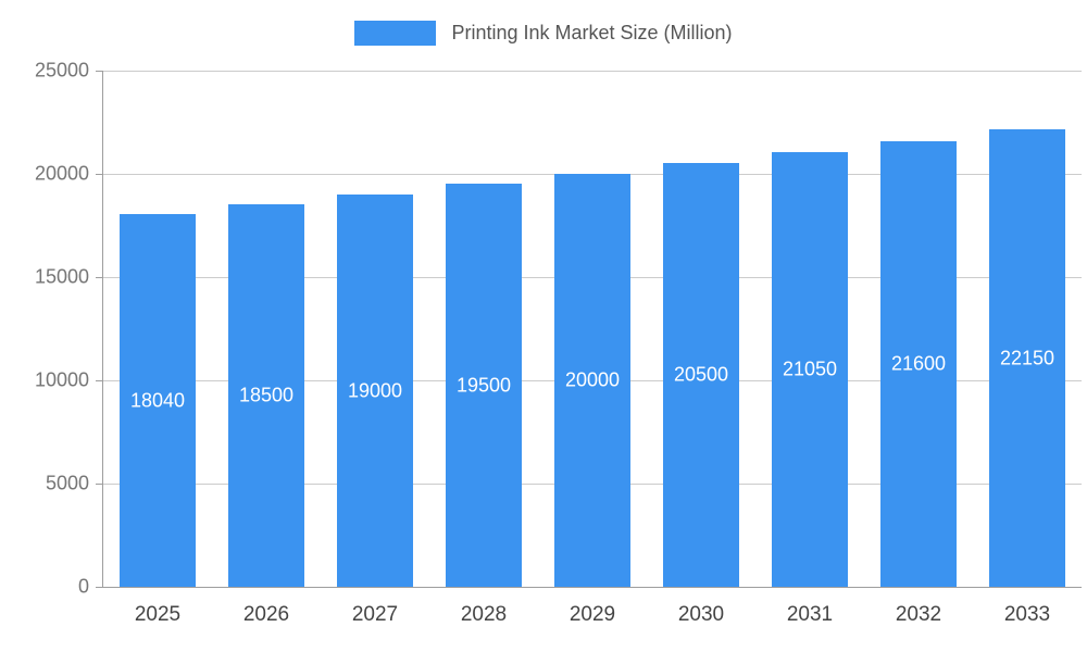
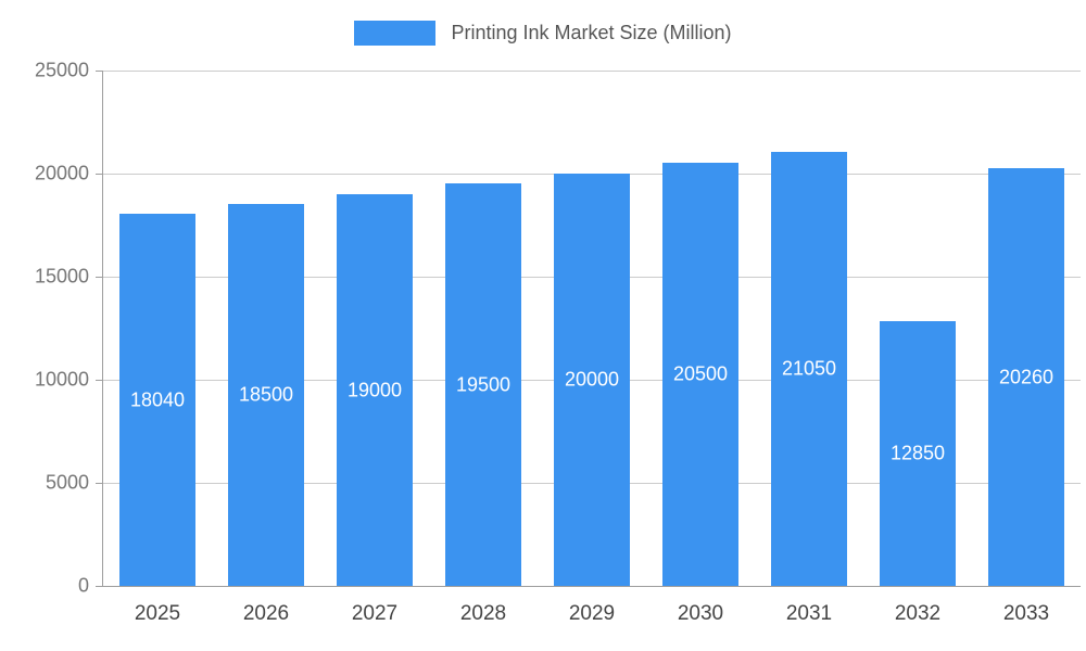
2032: 21600 -> 12850
2033: 22150 -> 20260
